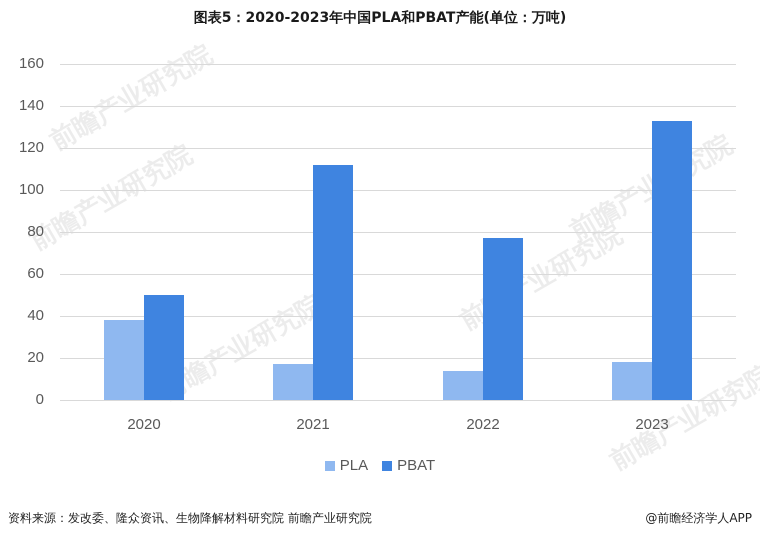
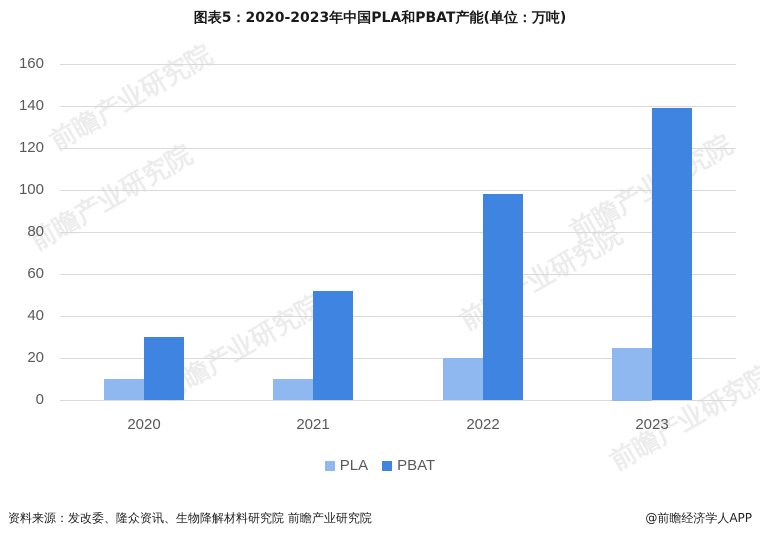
PLA/2020: 38 -> 10
PBAT/2020: 50 -> 30
PLA/2021: 17 -> 10
PBAT/2021: 112 -> 52
PLA/2022: 14 -> 20
PBAT/2022: 77 -> 98
PLA/2023: 18 -> 25
PBAT/2023: 133 -> 139
